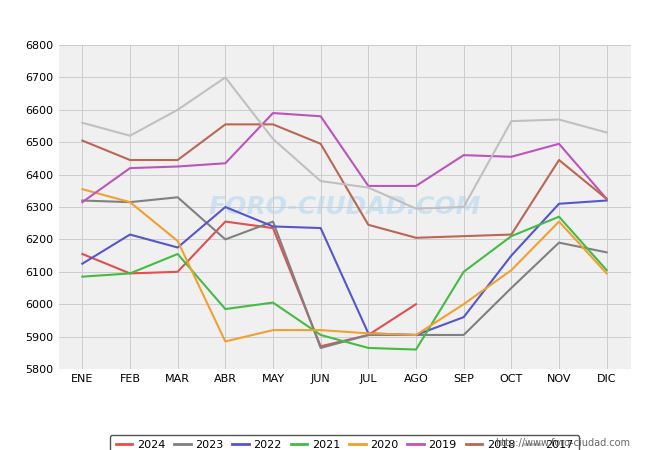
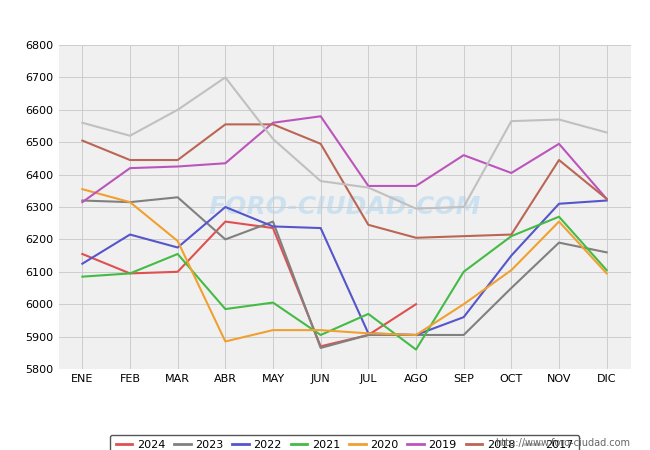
2019/MAY: 6590 -> 6560
2021/JUL: 5865 -> 5970
2019/OCT: 6455 -> 6405
